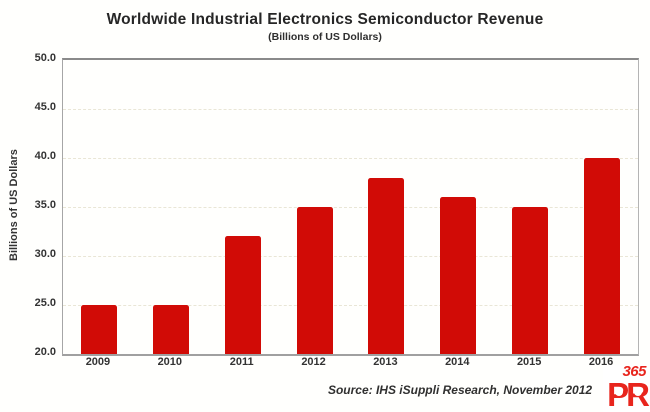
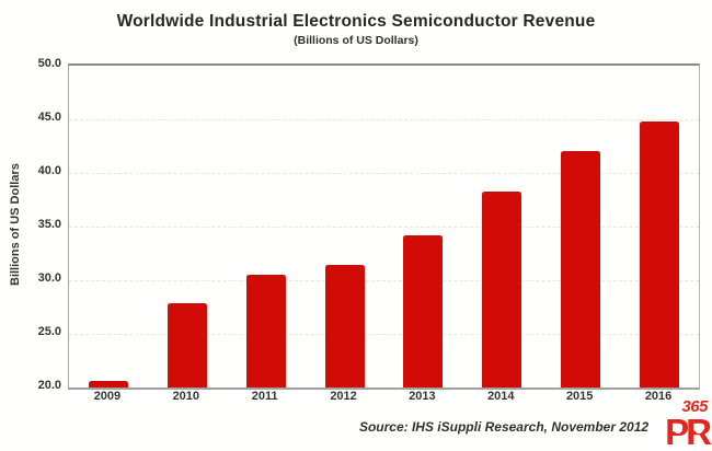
2009: 25 -> 21
2010: 25 -> 28
2011: 32 -> 30
2012: 35 -> 31
2013: 38 -> 34
2014: 36 -> 38
2015: 35 -> 42
2016: 40 -> 45
